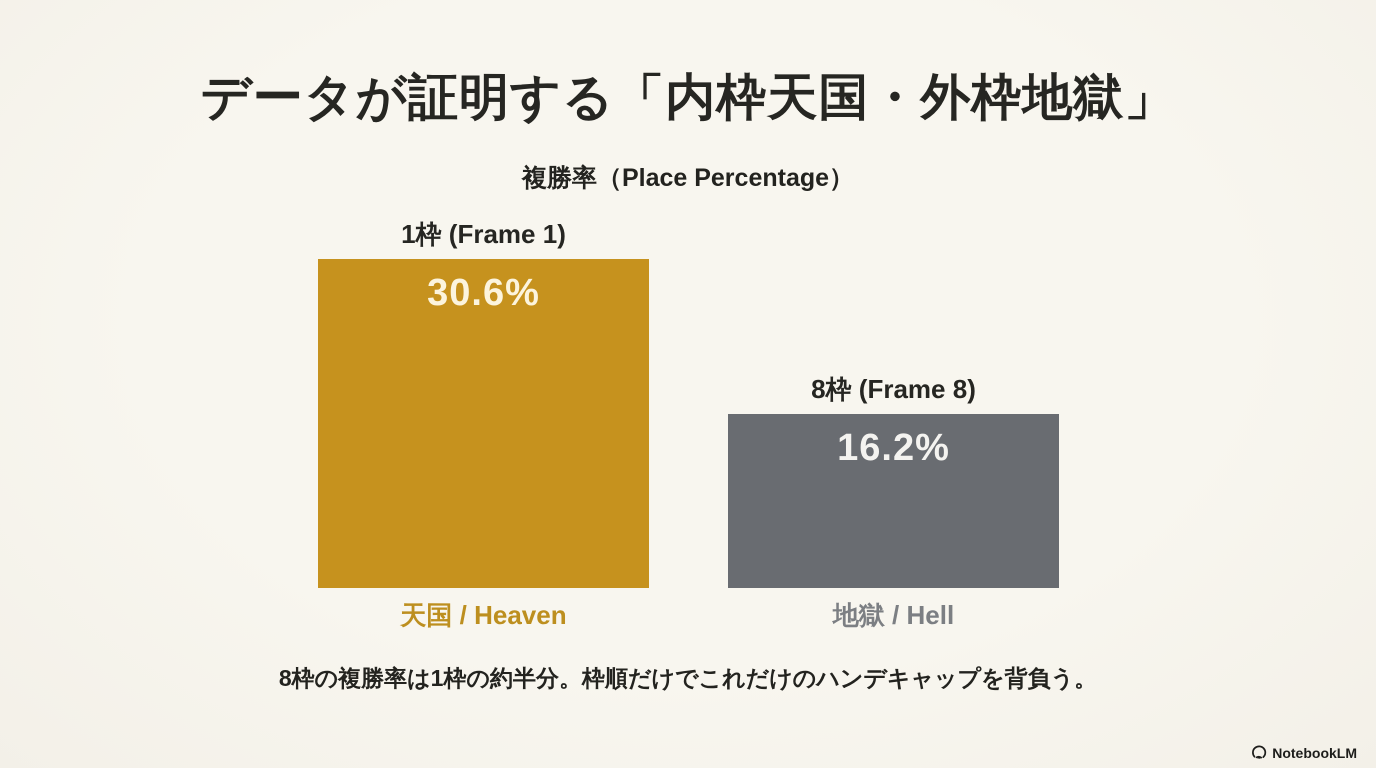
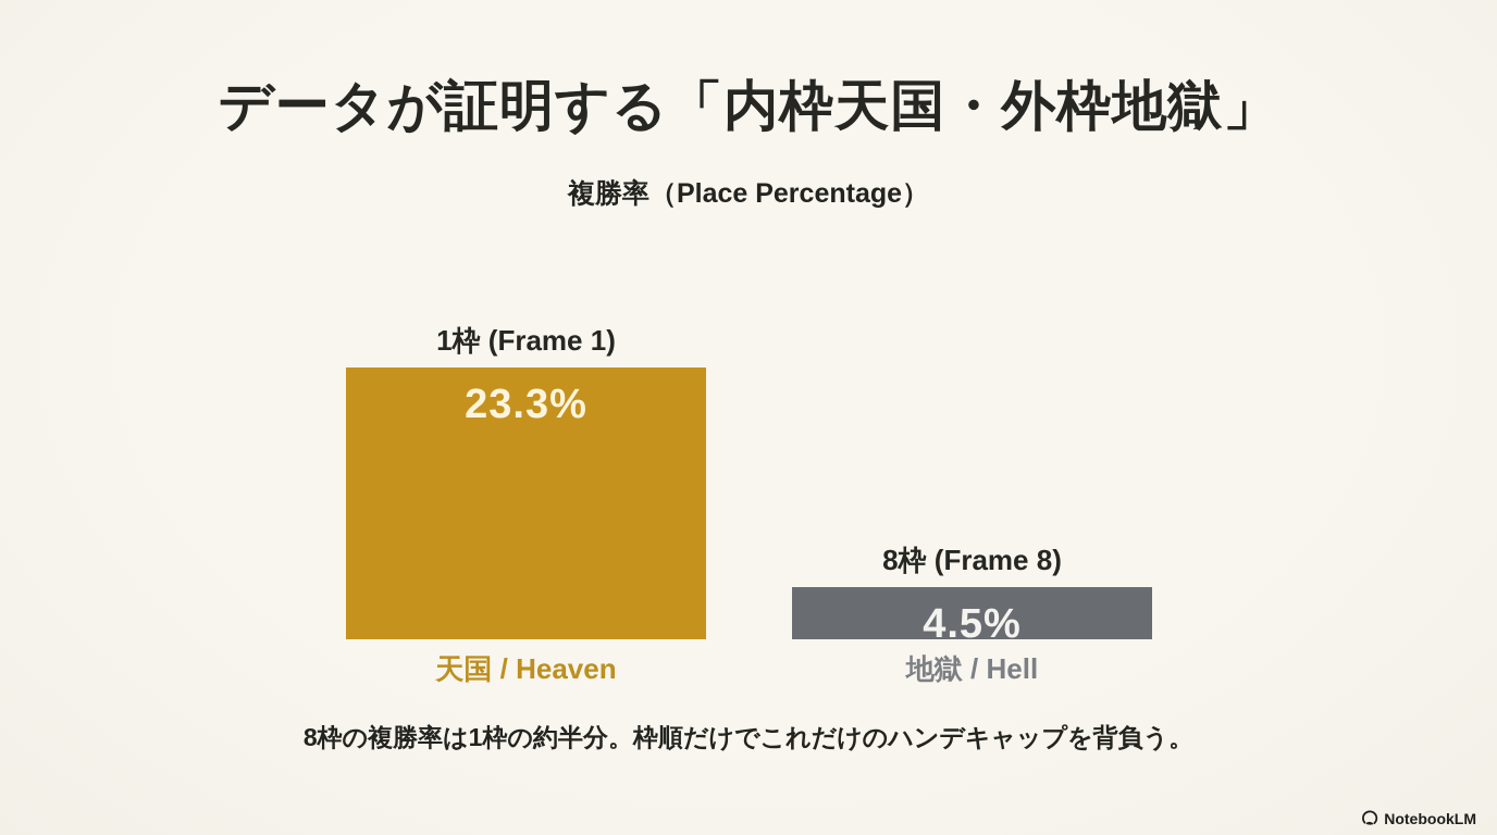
1枠 (Frame 1): 30.6% -> 23.3%
8枠 (Frame 8): 16.2% -> 4.5%
